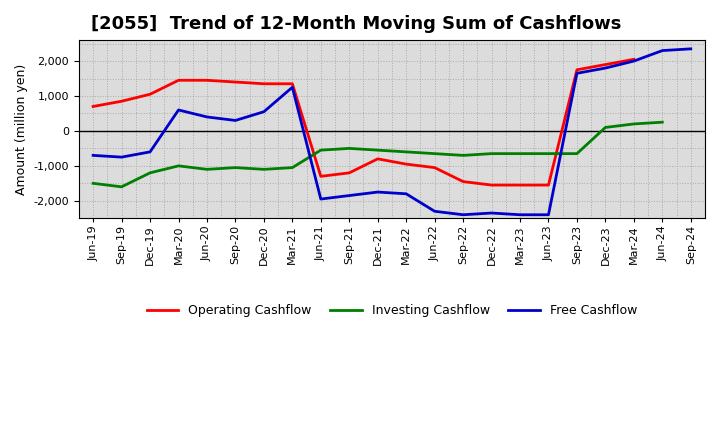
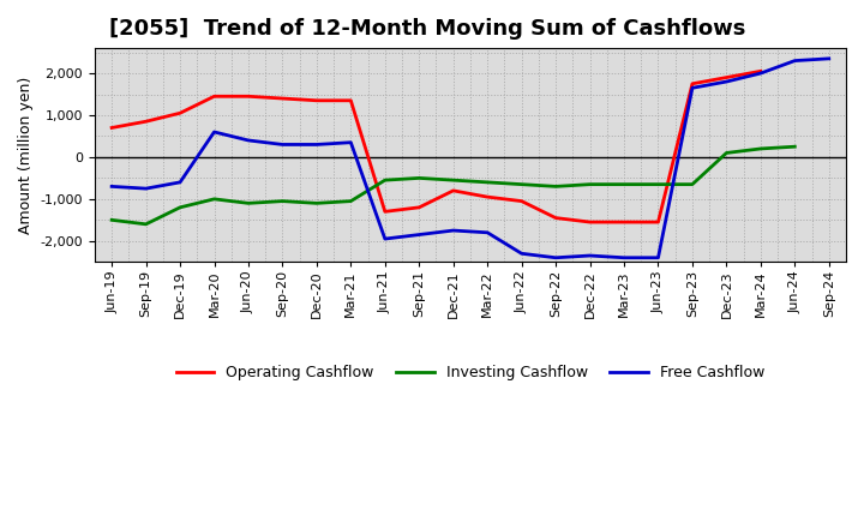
Free Cashflow/Dec-20: 550 -> 300
Free Cashflow/Mar-21: 1,250 -> 350
